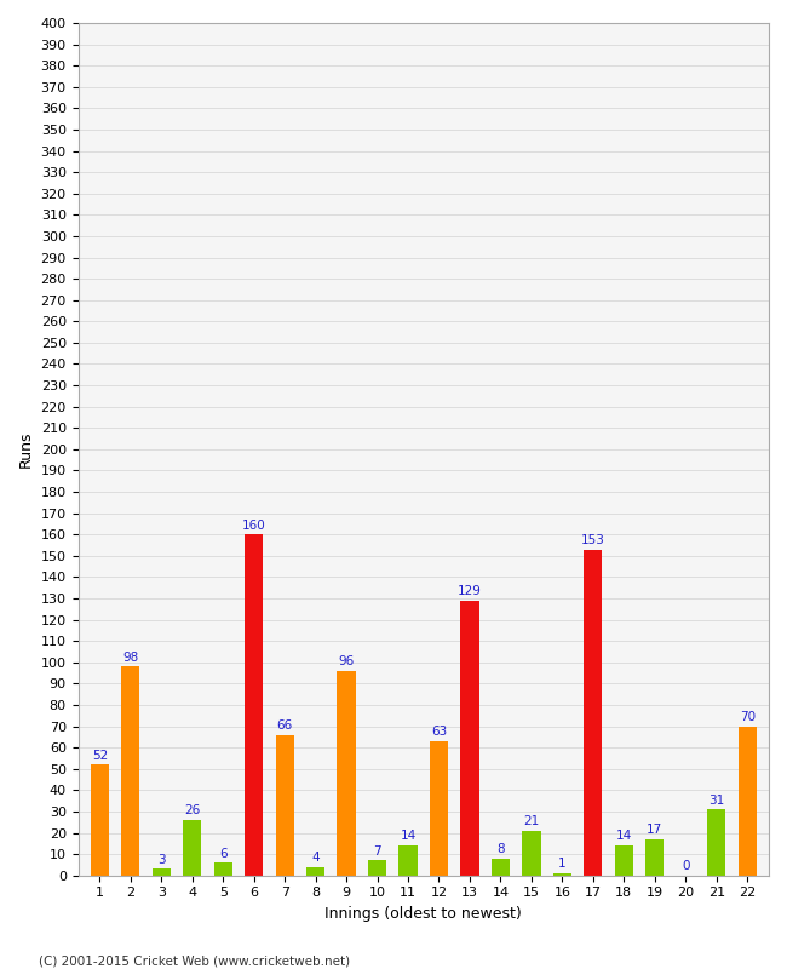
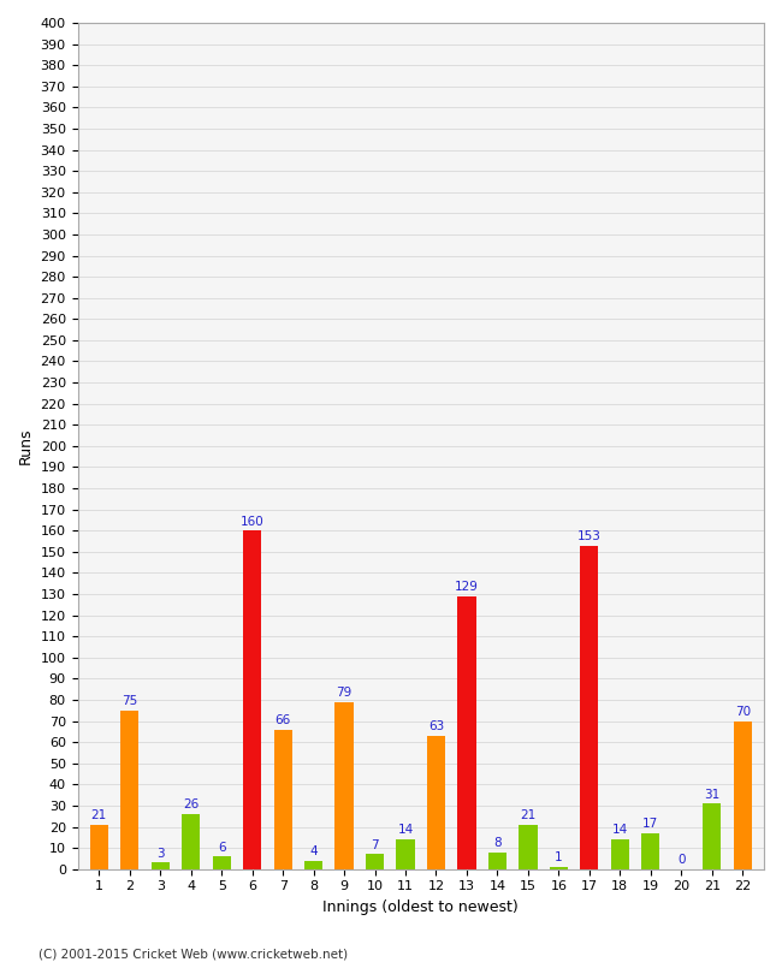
1: 52 -> 21
2: 98 -> 75
9: 96 -> 79
